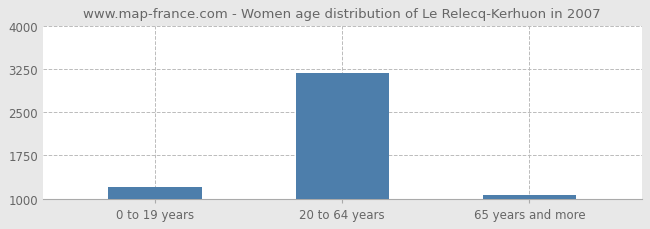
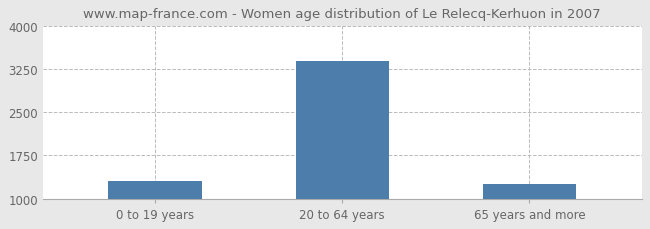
0 to 19 years: 1200 -> 1300
20 to 64 years: 3180 -> 3380
65 years and more: 1060 -> 1260
